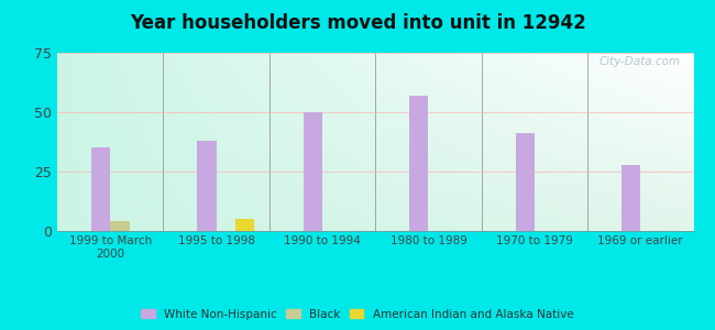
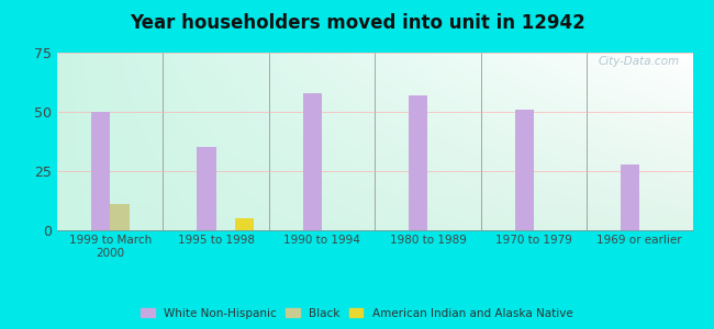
White Non-Hispanic/1999 to March 2000: 35 -> 50
Black/1999 to March 2000: 4 -> 11
White Non-Hispanic/1995 to 1998: 38 -> 35
White Non-Hispanic/1990 to 1994: 50 -> 58
White Non-Hispanic/1970 to 1979: 41 -> 51
